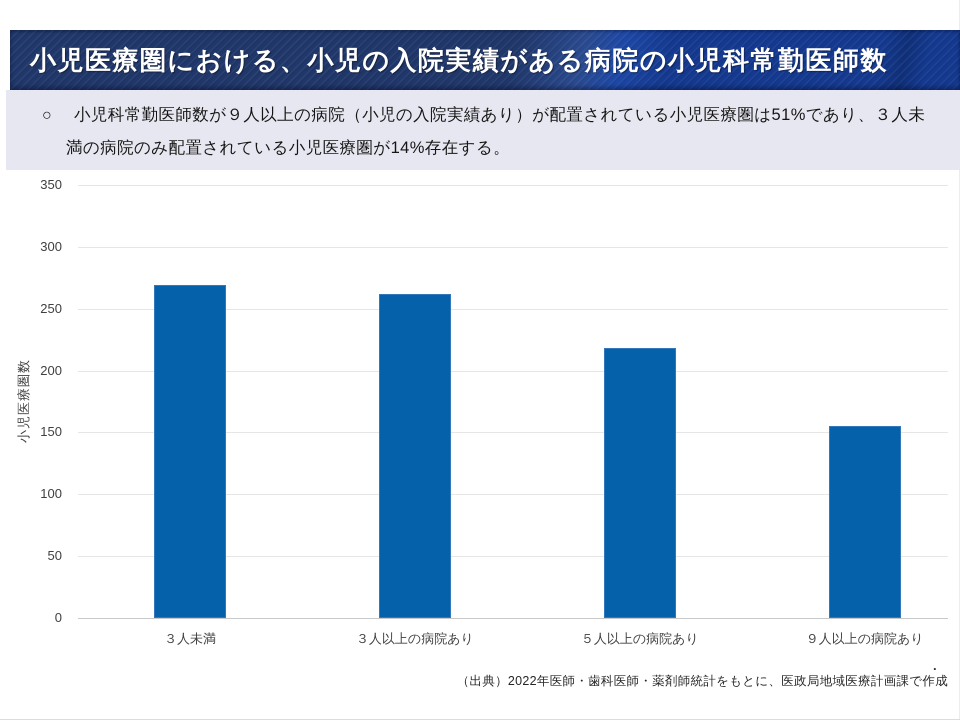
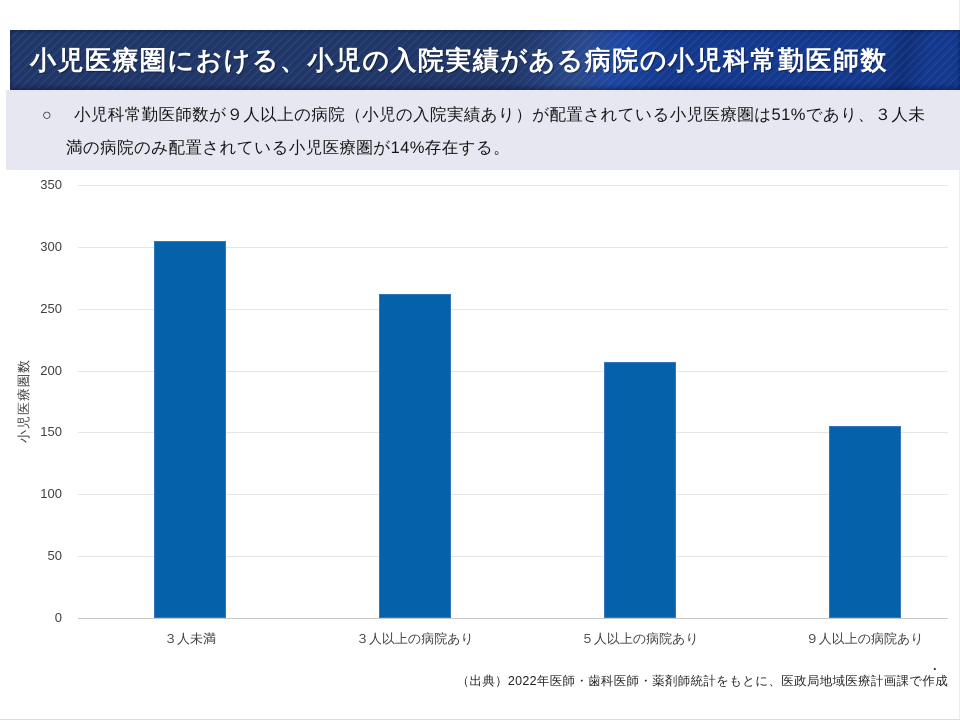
３人未満: 269 -> 305
５人以上の病院あり: 218 -> 207
